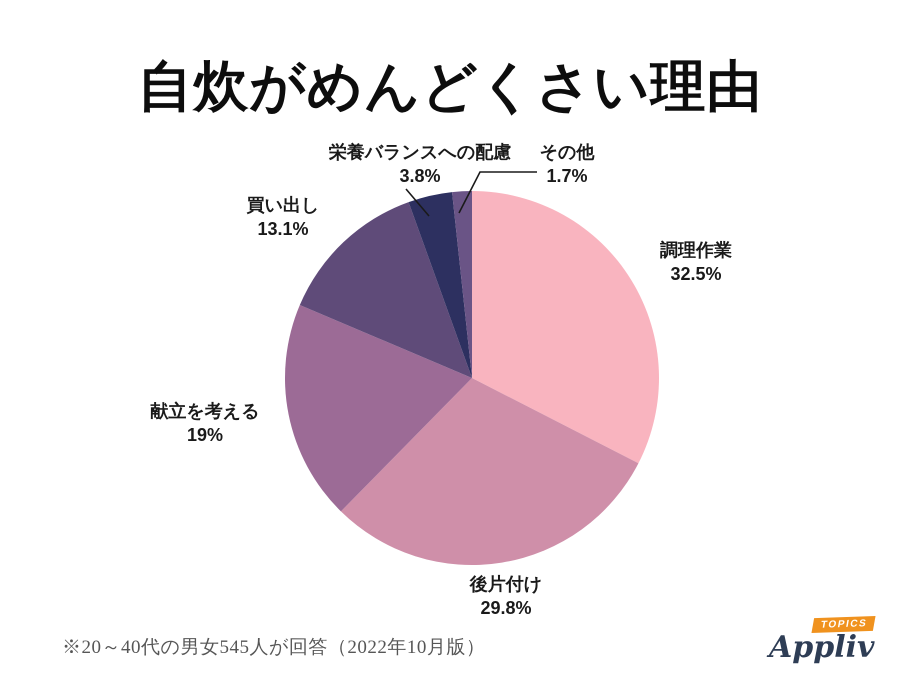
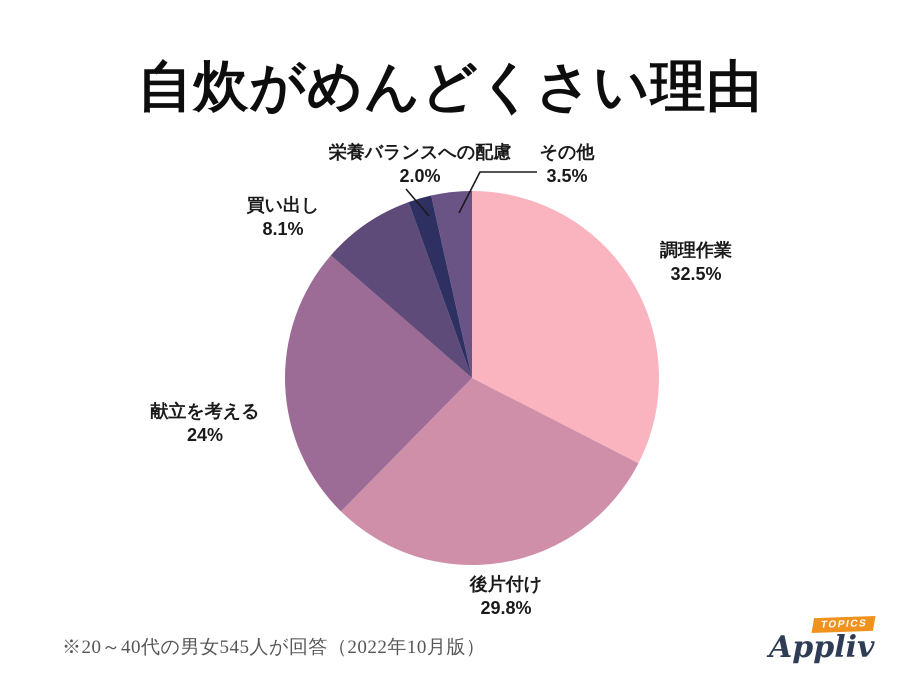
献立を考える: 19% -> 24%
買い出し: 13.1% -> 8.1%
栄養バランスへの配慮: 3.8% -> 2.0%
その他: 1.7% -> 3.5%
